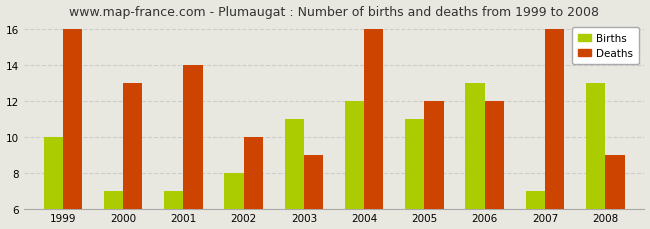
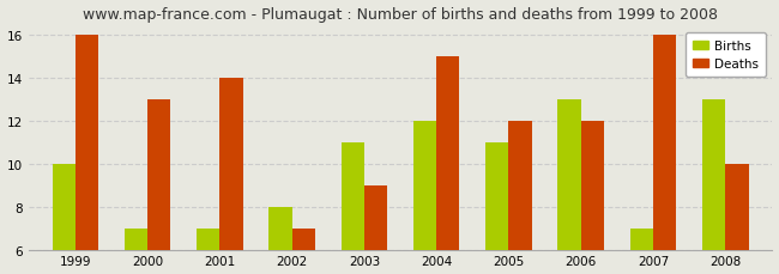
Deaths/2002: 10 -> 7
Deaths/2004: 16 -> 15
Deaths/2008: 9 -> 10
